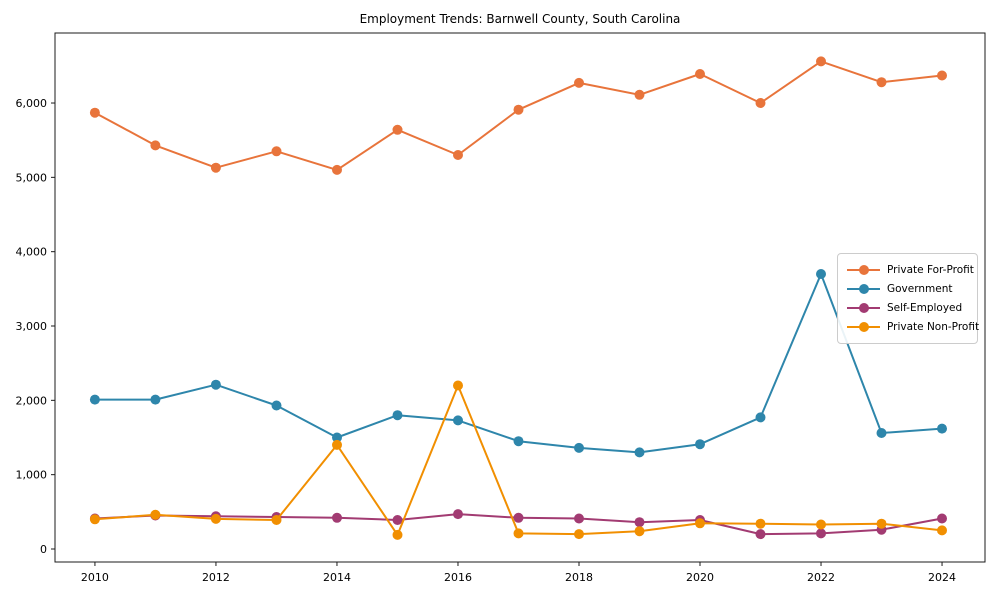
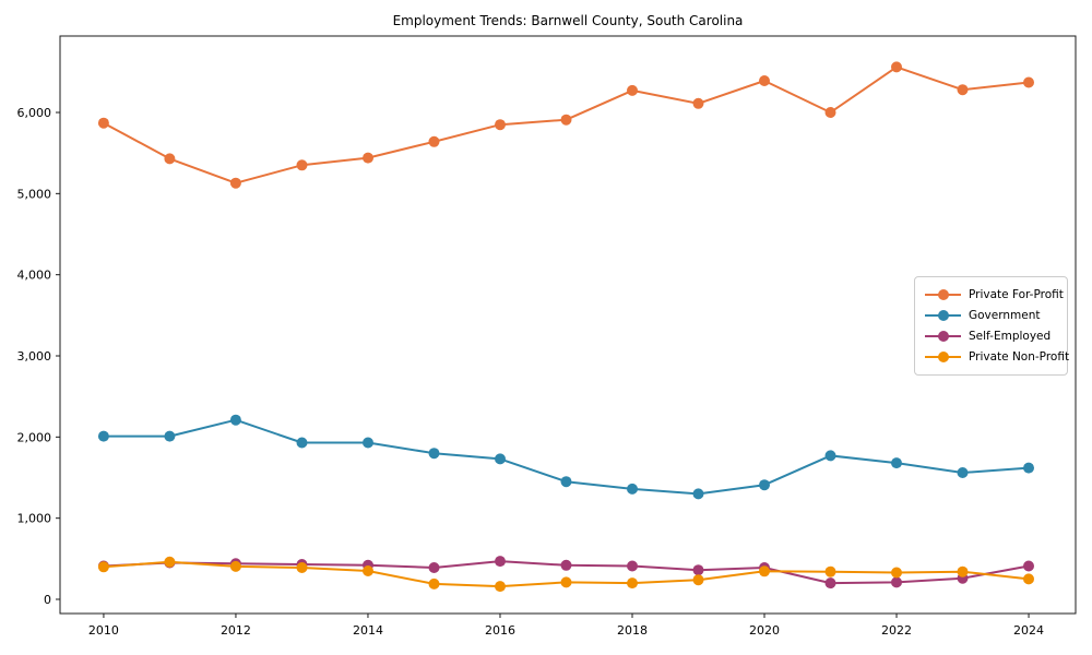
Private For-Profit/2014: 5100 -> 5400
Government/2014: 1500 -> 1900
Private Non-Profit/2014: 1400 -> 400
Private For-Profit/2016: 5300 -> 5800
Private Non-Profit/2016: 2200 -> 200
Government/2022: 3700 -> 1700
